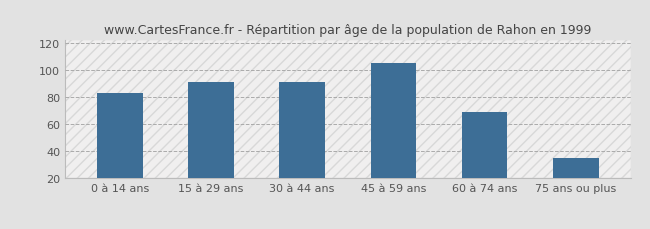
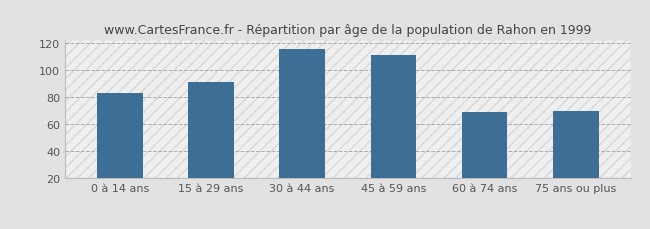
30 à 44 ans: 91 -> 116
45 à 59 ans: 105 -> 111
75 ans ou plus: 35 -> 70
